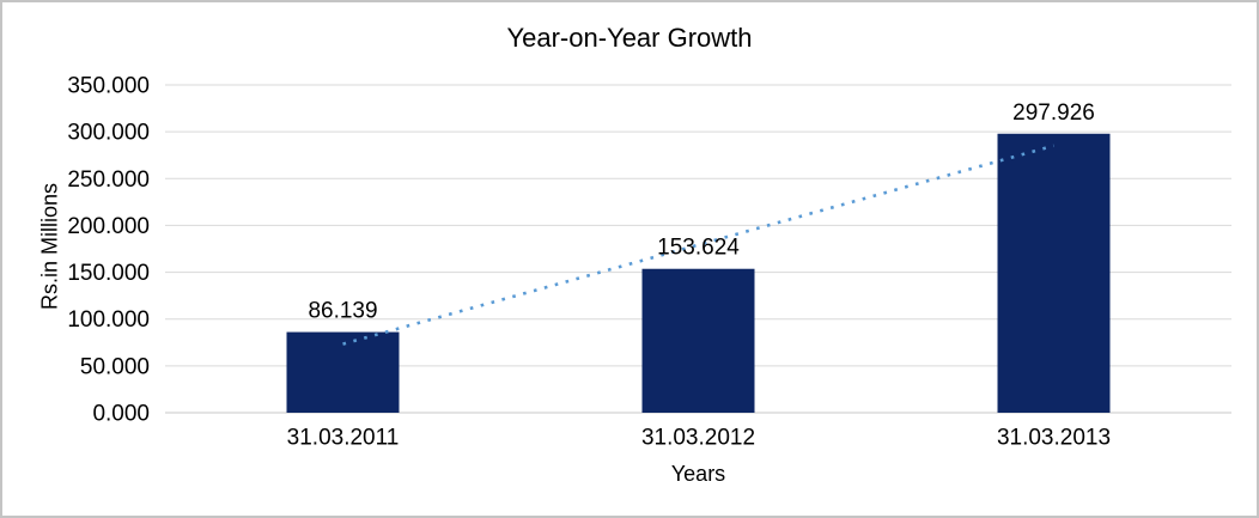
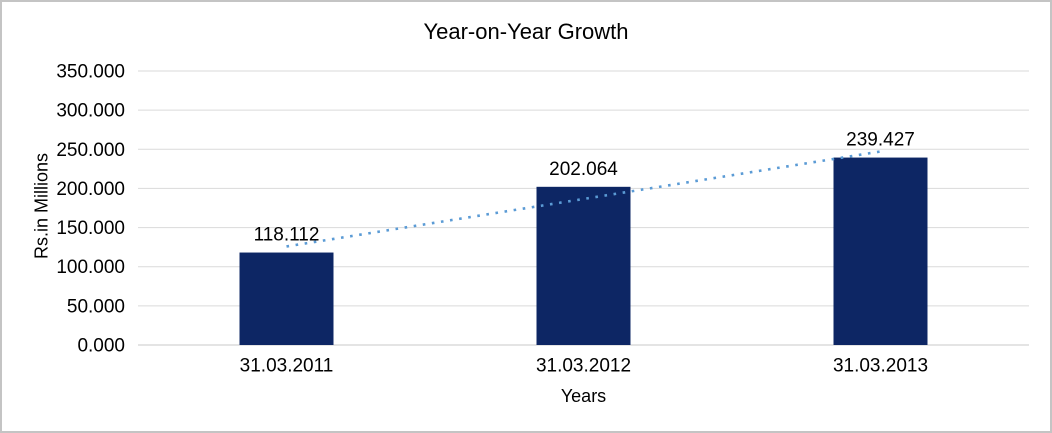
31.03.2011: 86.139 -> 118.112
31.03.2012: 153.624 -> 202.064
31.03.2013: 297.926 -> 239.427
